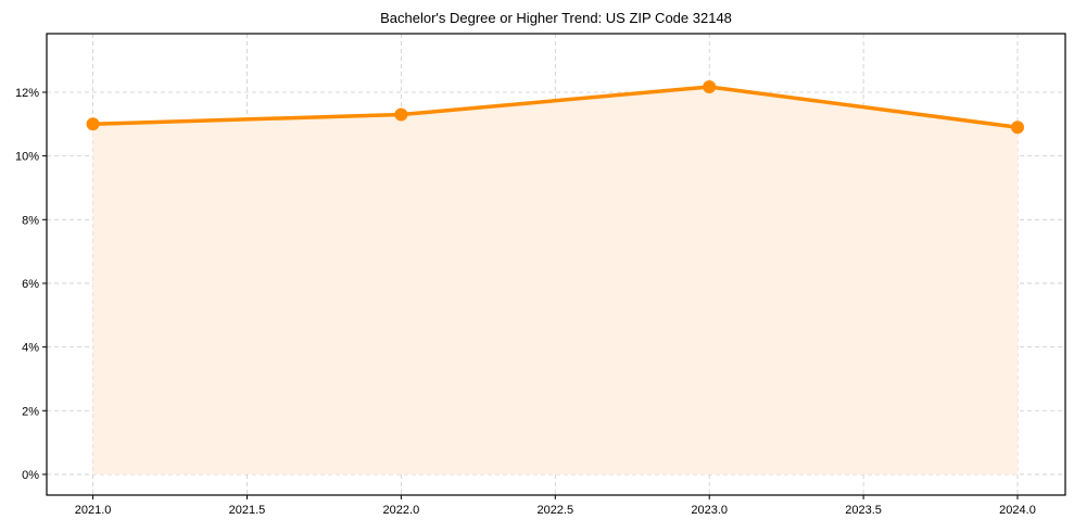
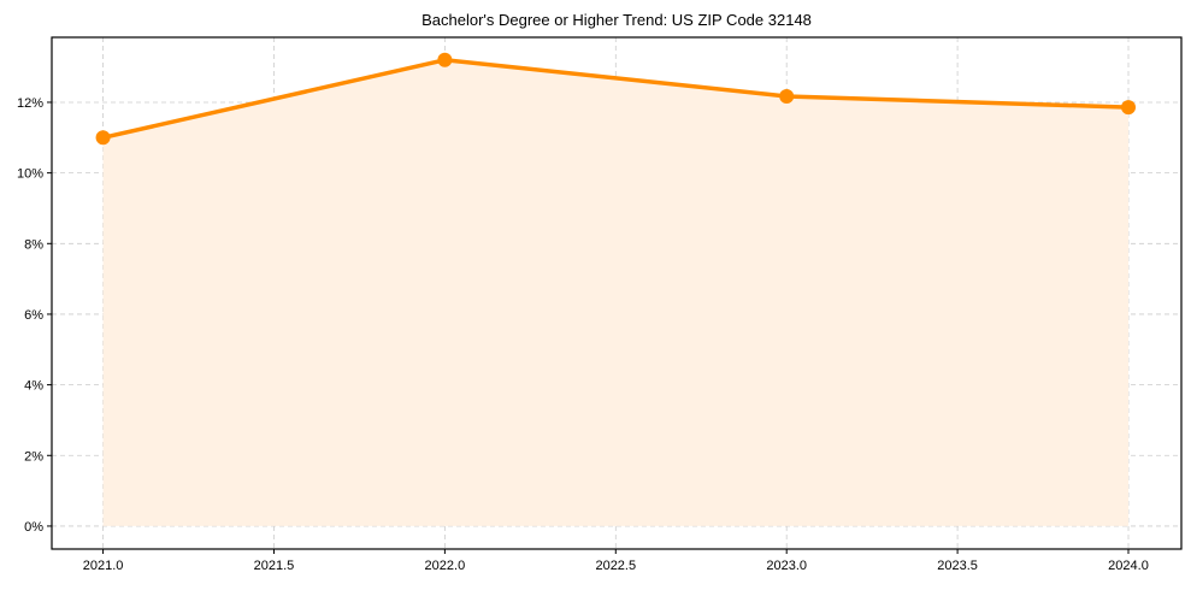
2022.0: 11.3% -> 13.2%
2024.0: 10.9% -> 11.9%
